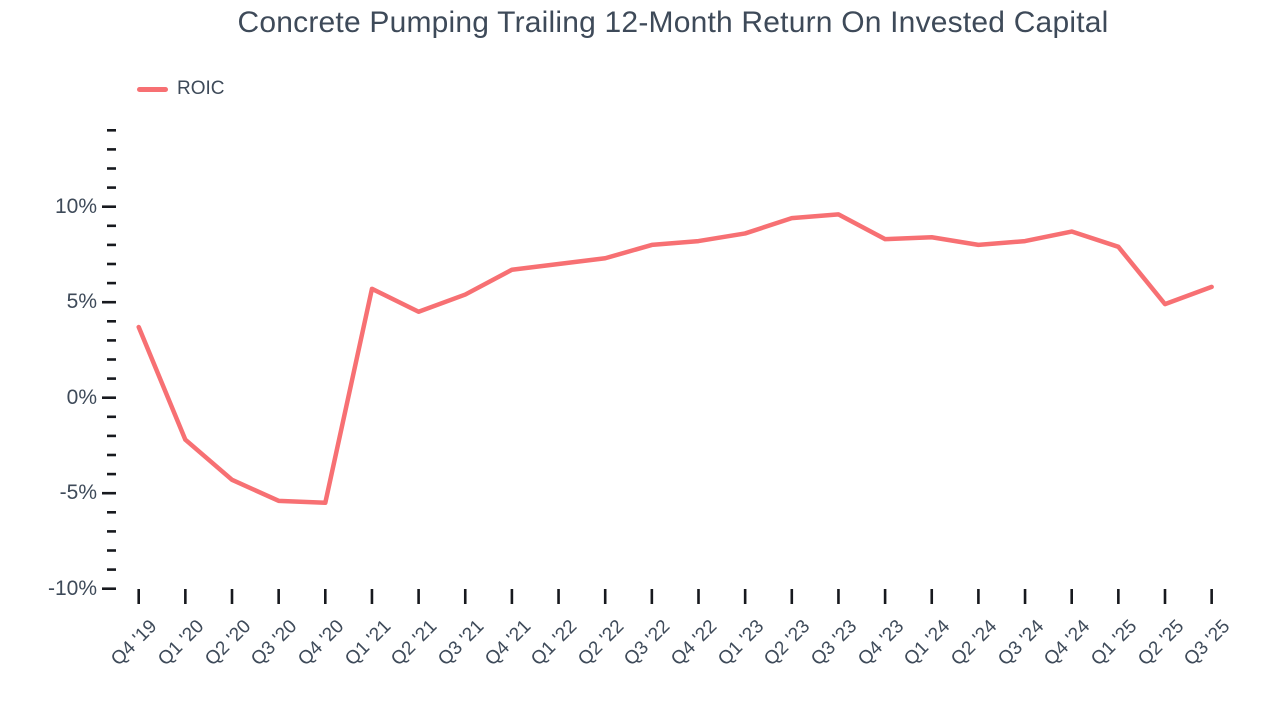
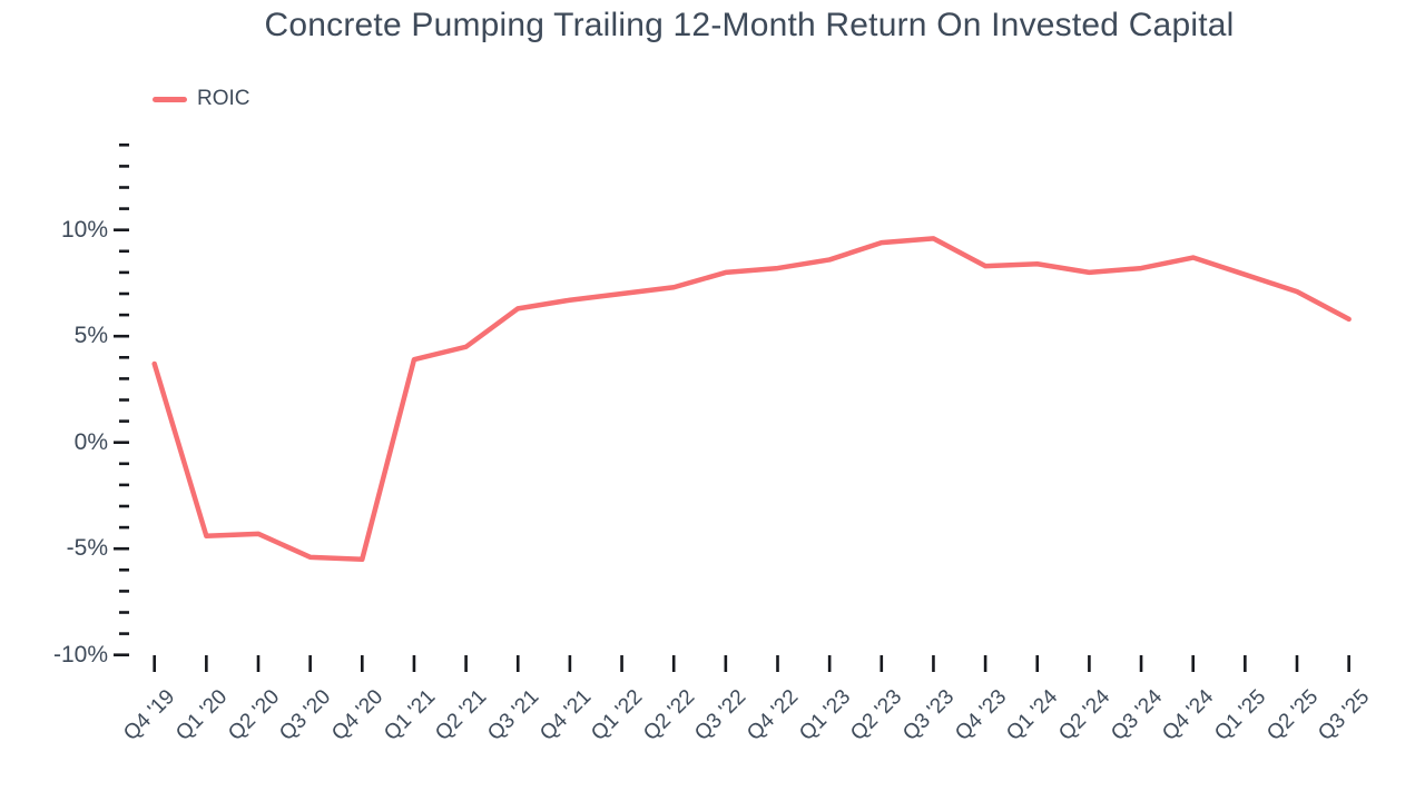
Q1 '20: -2.2% -> -4.4%
Q1 '21: 5.7% -> 3.9%
Q3 '21: 5.4% -> 6.3%
Q2 '25: 4.9% -> 7.1%
